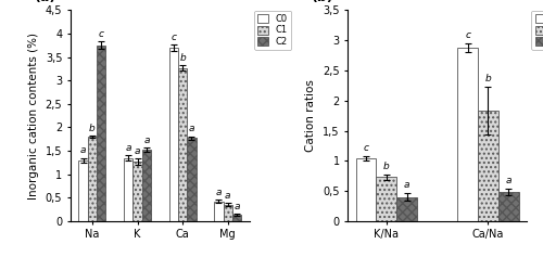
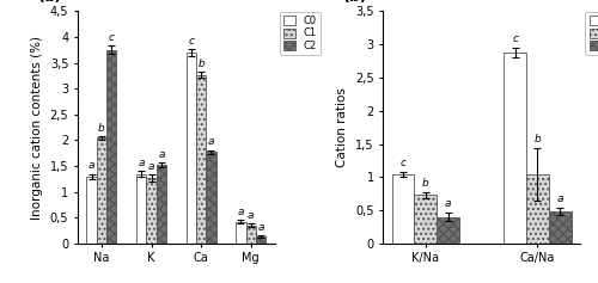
C1/Na: 1,80 -> 2,05
C1/Ca/Na: 1,83 -> 1,04
